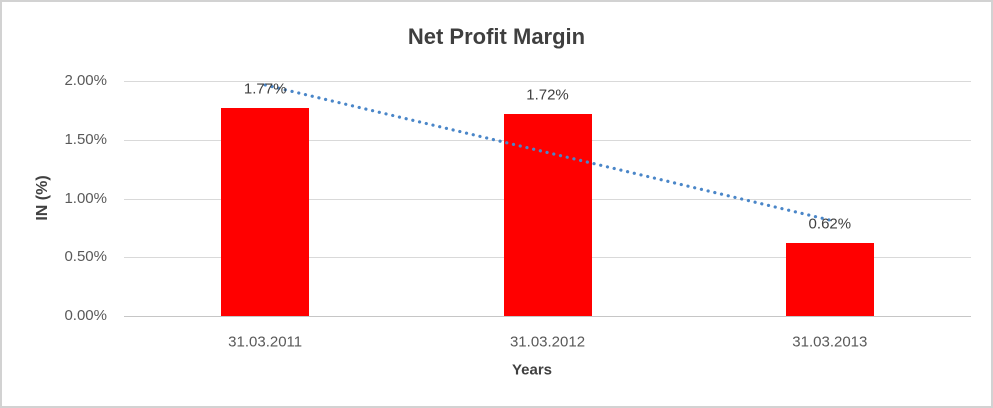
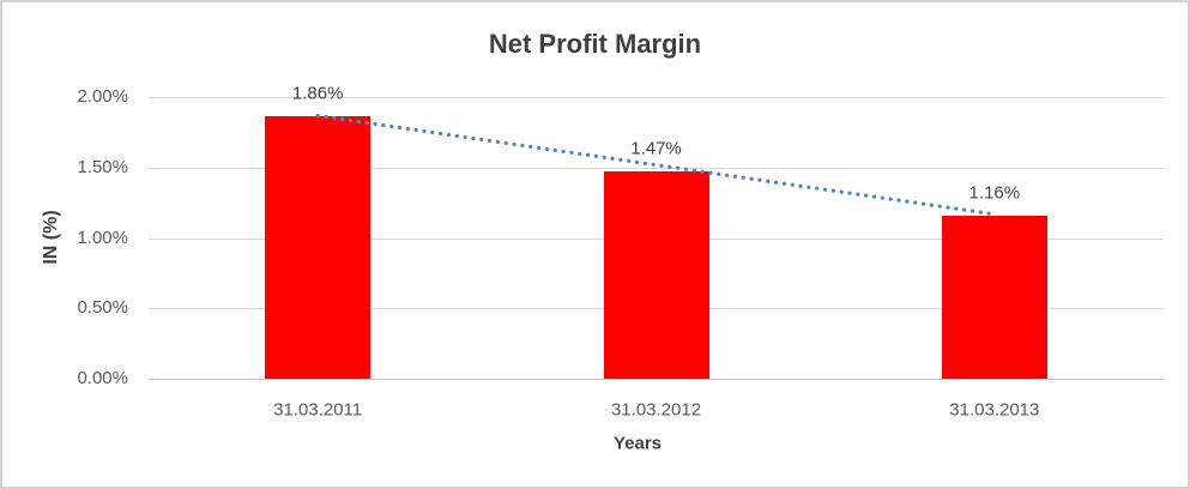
31.03.2011: 1.77% -> 1.86%
31.03.2012: 1.72% -> 1.47%
31.03.2013: 0.62% -> 1.16%
